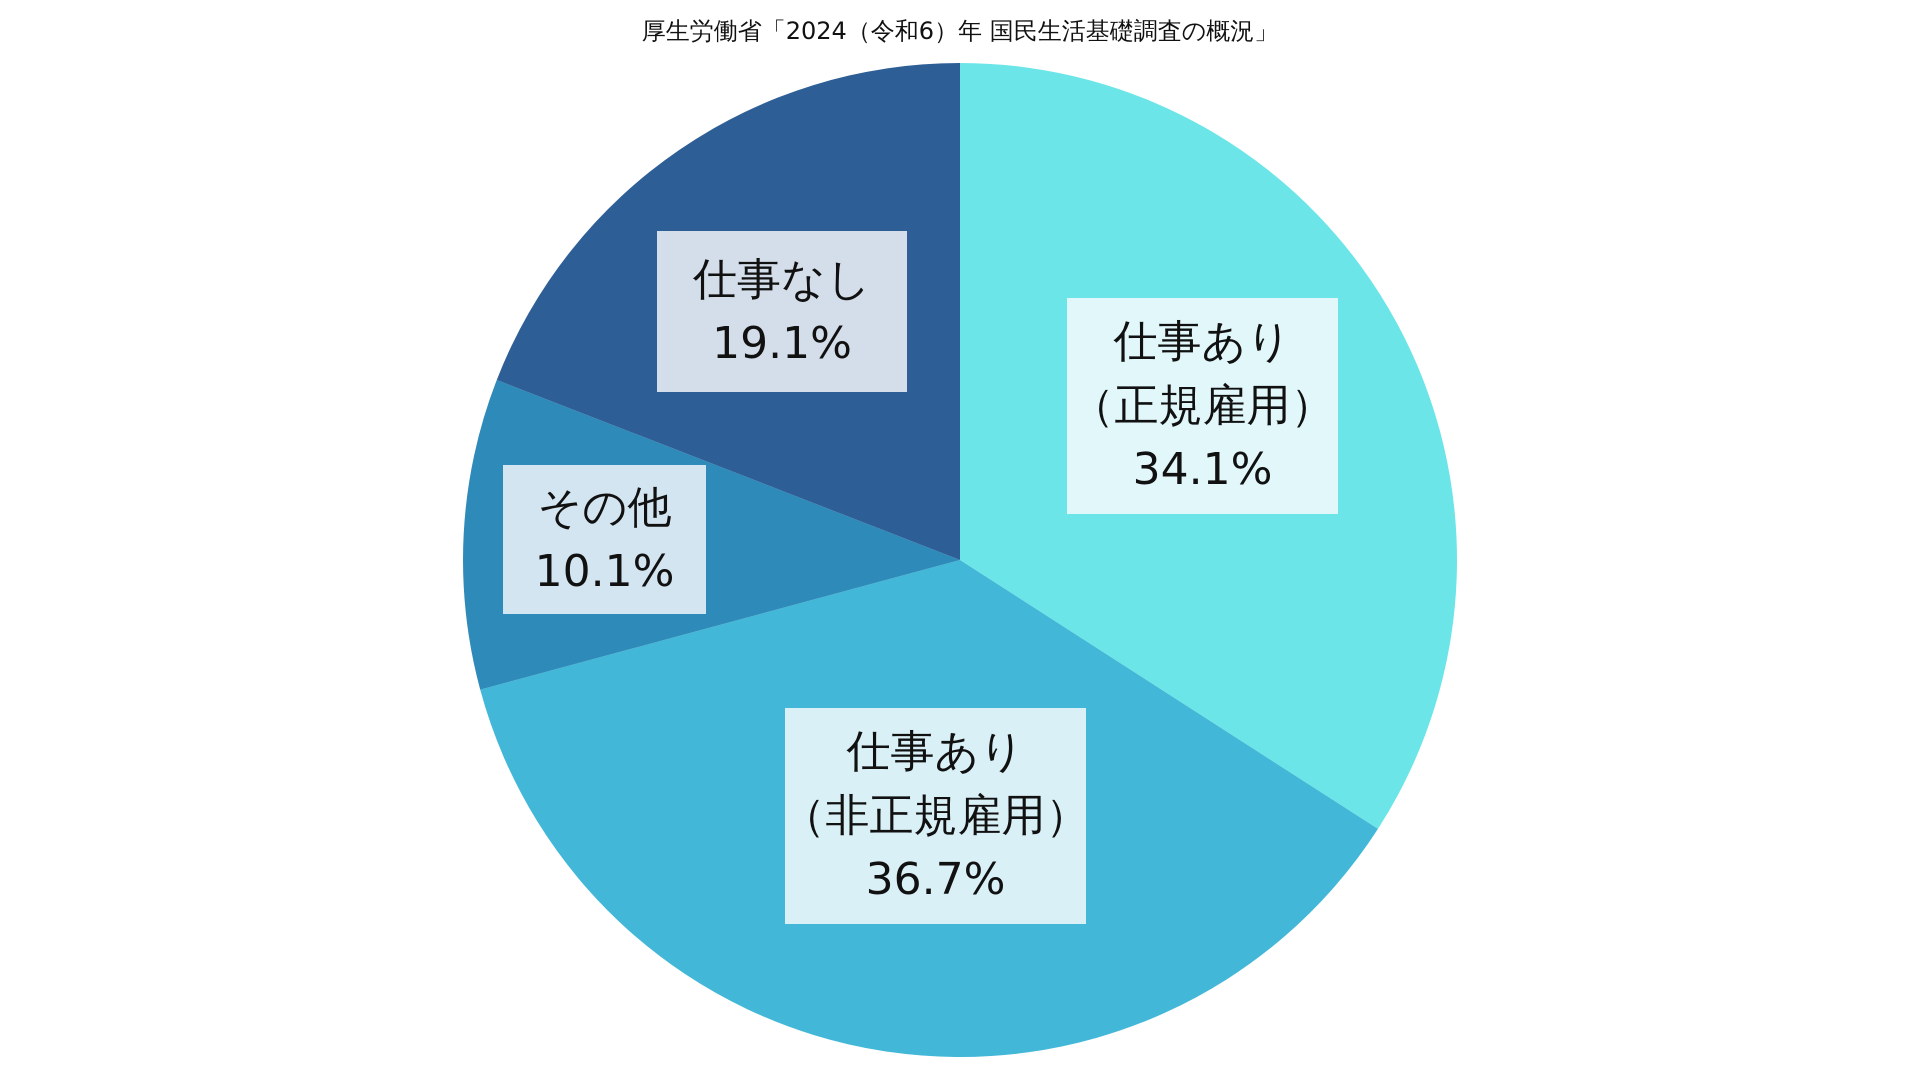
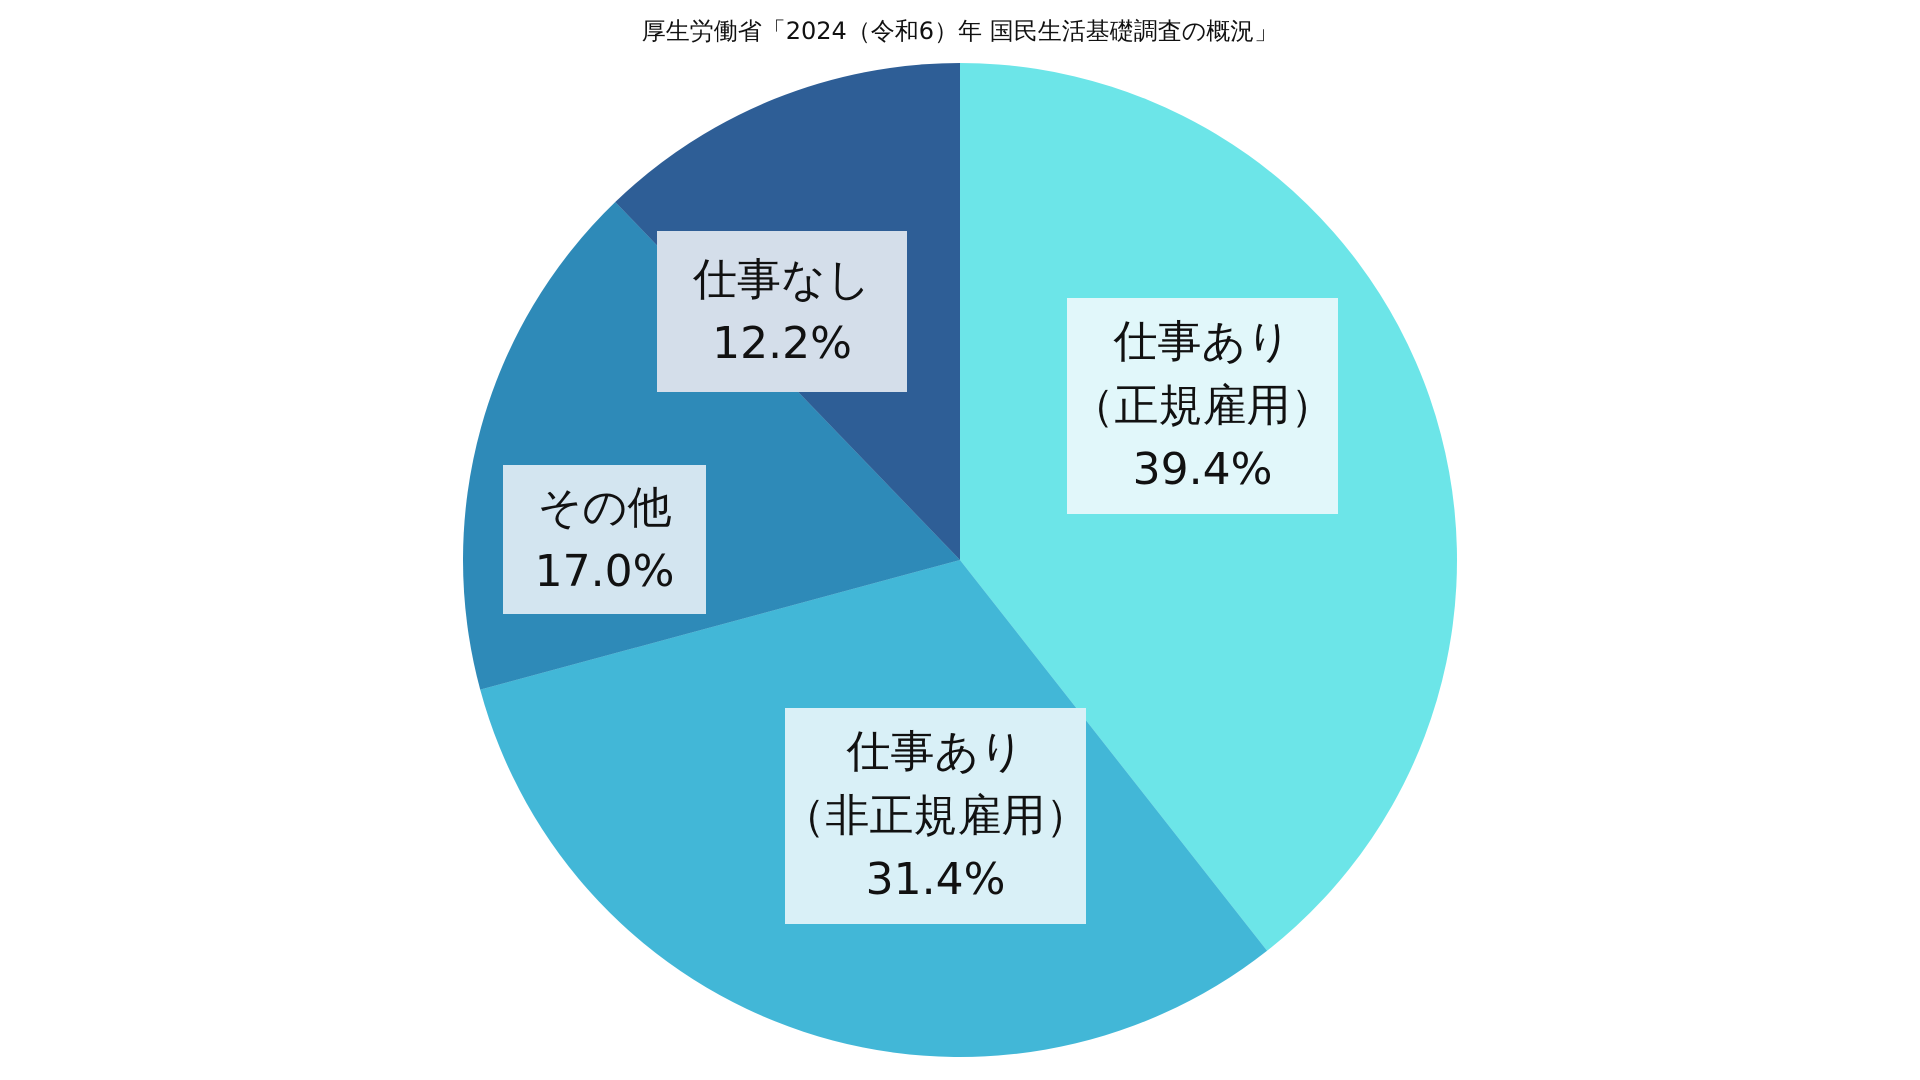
仕事あり（正規雇用）: 34.1% -> 39.4%
仕事あり（非正規雇用）: 36.7% -> 31.4%
その他: 10.1% -> 17.0%
仕事なし: 19.1% -> 12.2%
